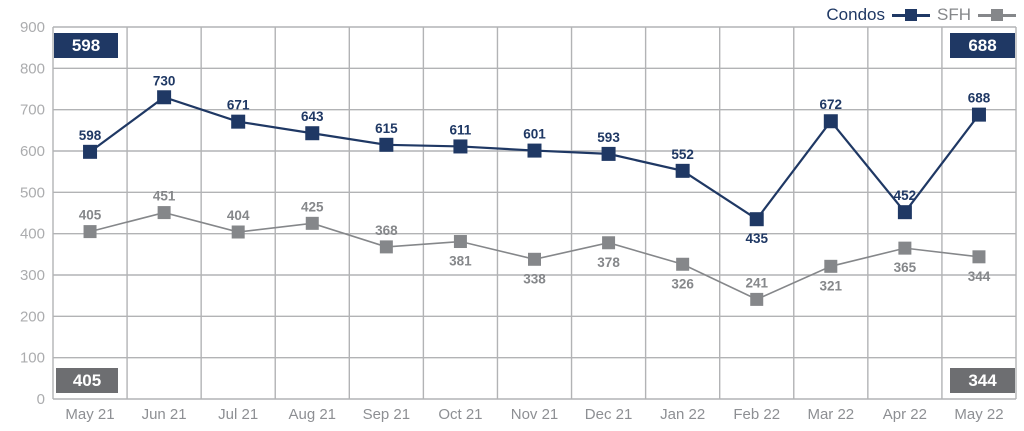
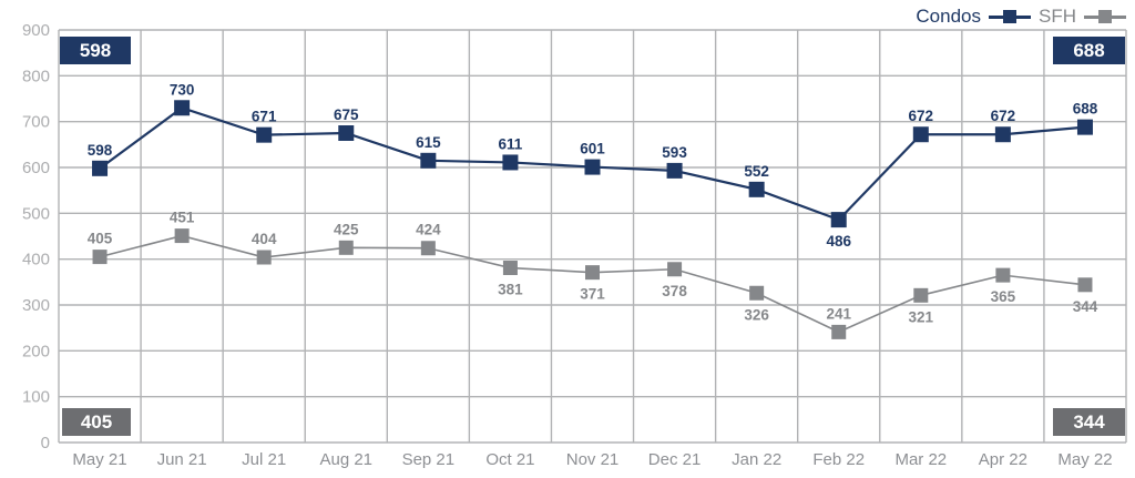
Condos/Aug 21: 643 -> 675
SFH/Sep 21: 368 -> 424
SFH/Nov 21: 338 -> 371
Condos/Feb 22: 435 -> 486
Condos/Apr 22: 452 -> 672
